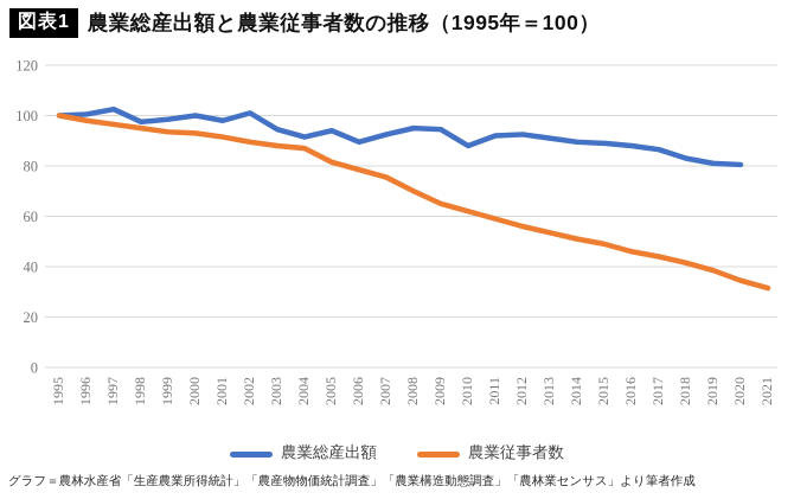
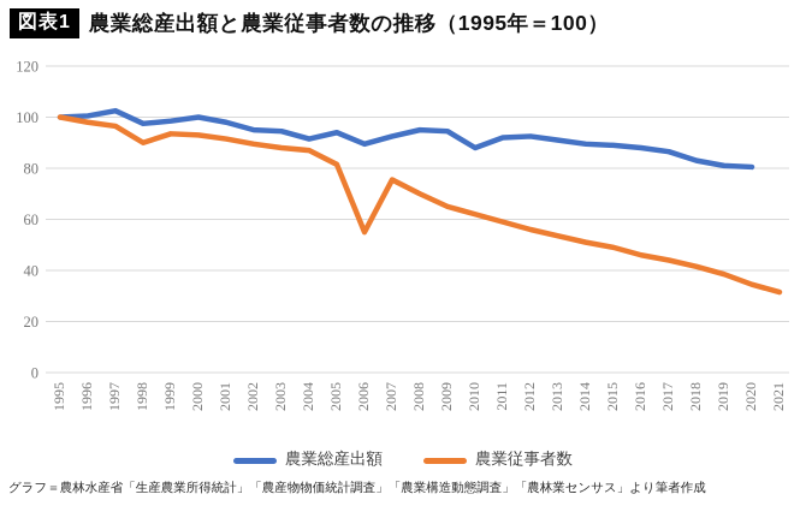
農業従事者数/1998: 95 -> 90
農業総産出額/2002: 101 -> 95
農業従事者数/2006: 78 -> 55
